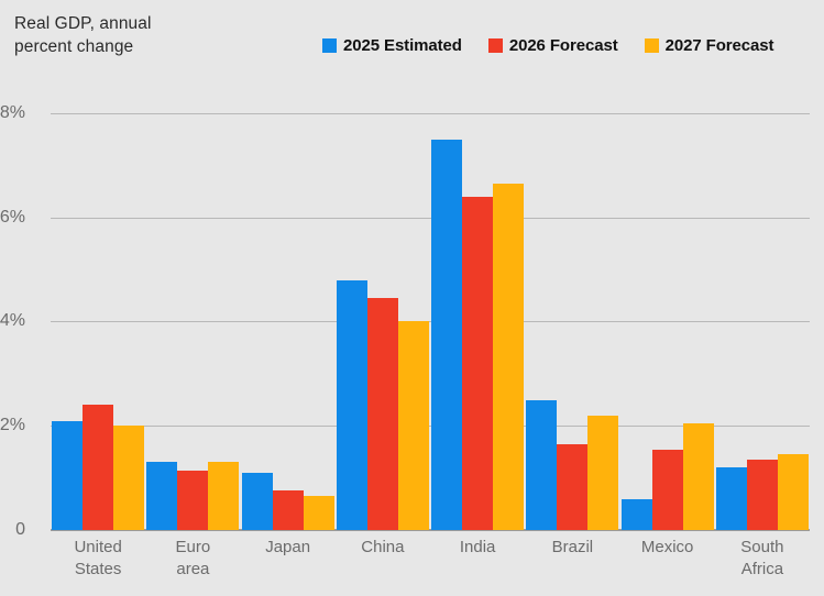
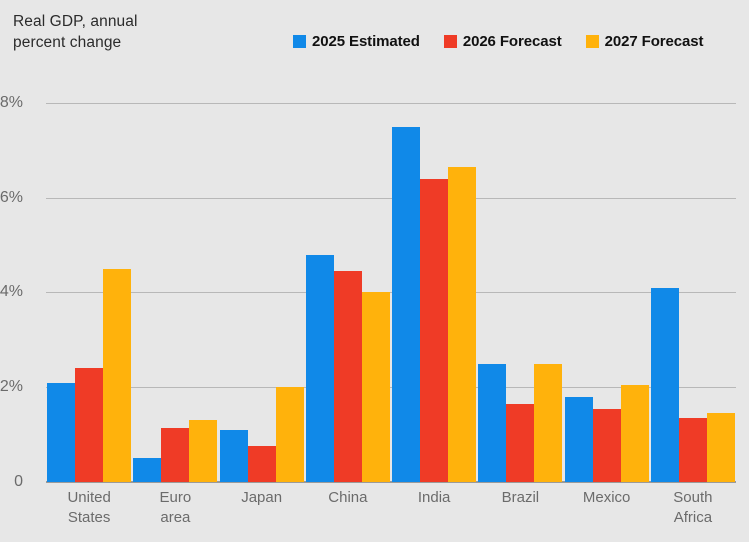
2027 Forecast/United States: 2.0% -> 4.5%
2025 Estimated/Euro area: 1.3% -> 0.5%
2027 Forecast/Japan: 0.7% -> 2.0%
2027 Forecast/Brazil: 2.2% -> 2.5%
2025 Estimated/Mexico: 0.6% -> 1.8%
2025 Estimated/South Africa: 1.2% -> 4.1%
